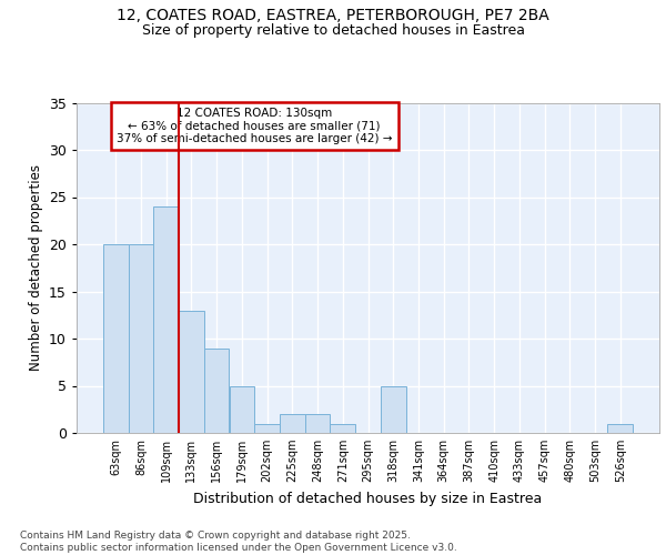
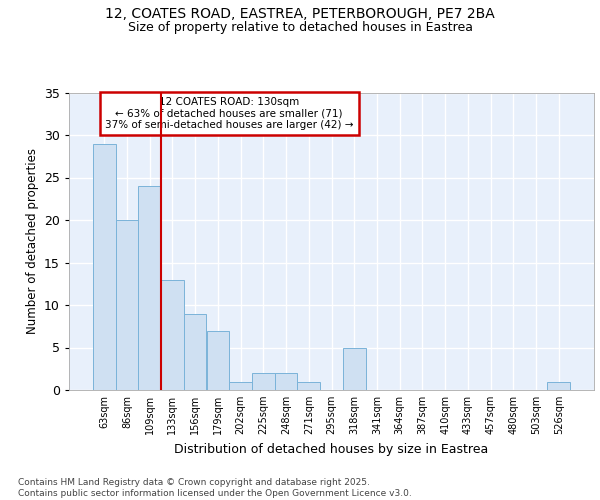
63sqm: 20 -> 29
179sqm: 5 -> 7
